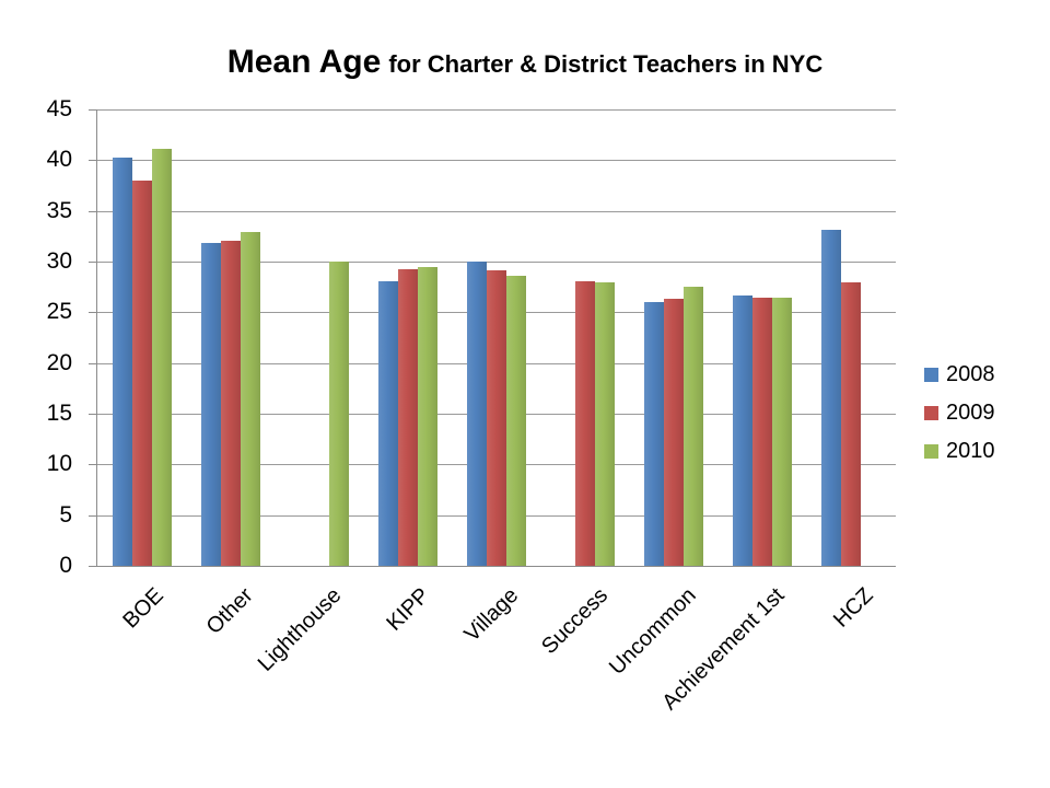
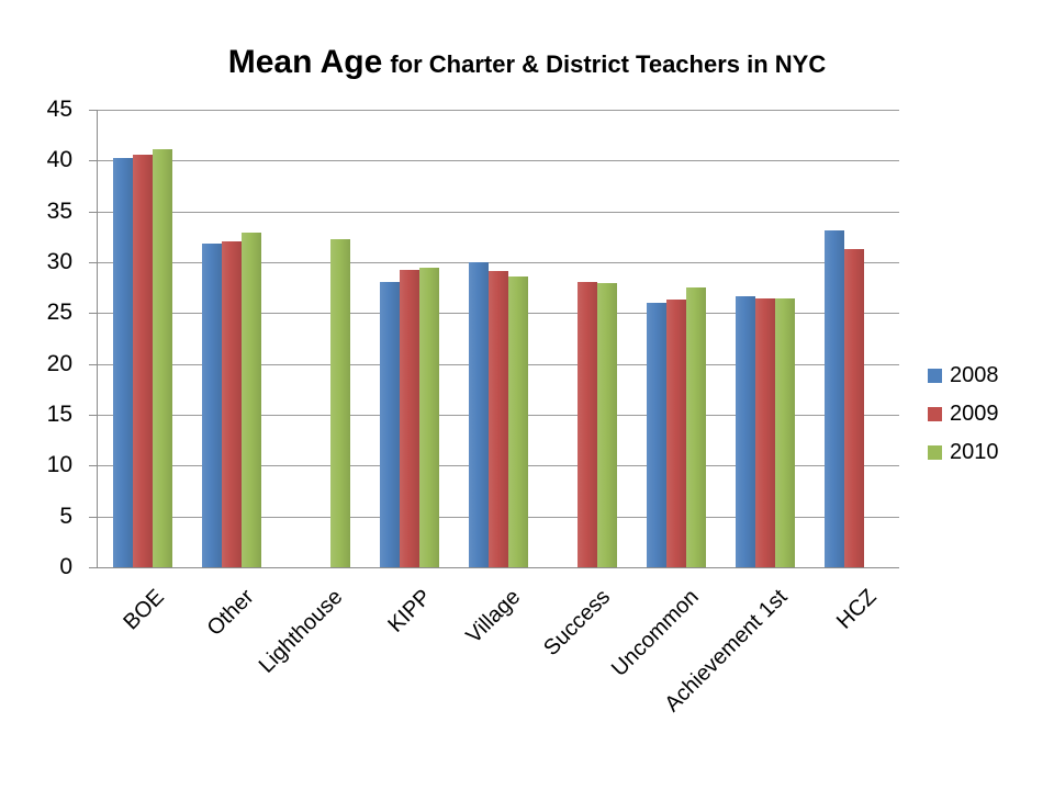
2009/BOE: 38 -> 41
2010/Lighthouse: 30 -> 32
2009/HCZ: 28 -> 31
